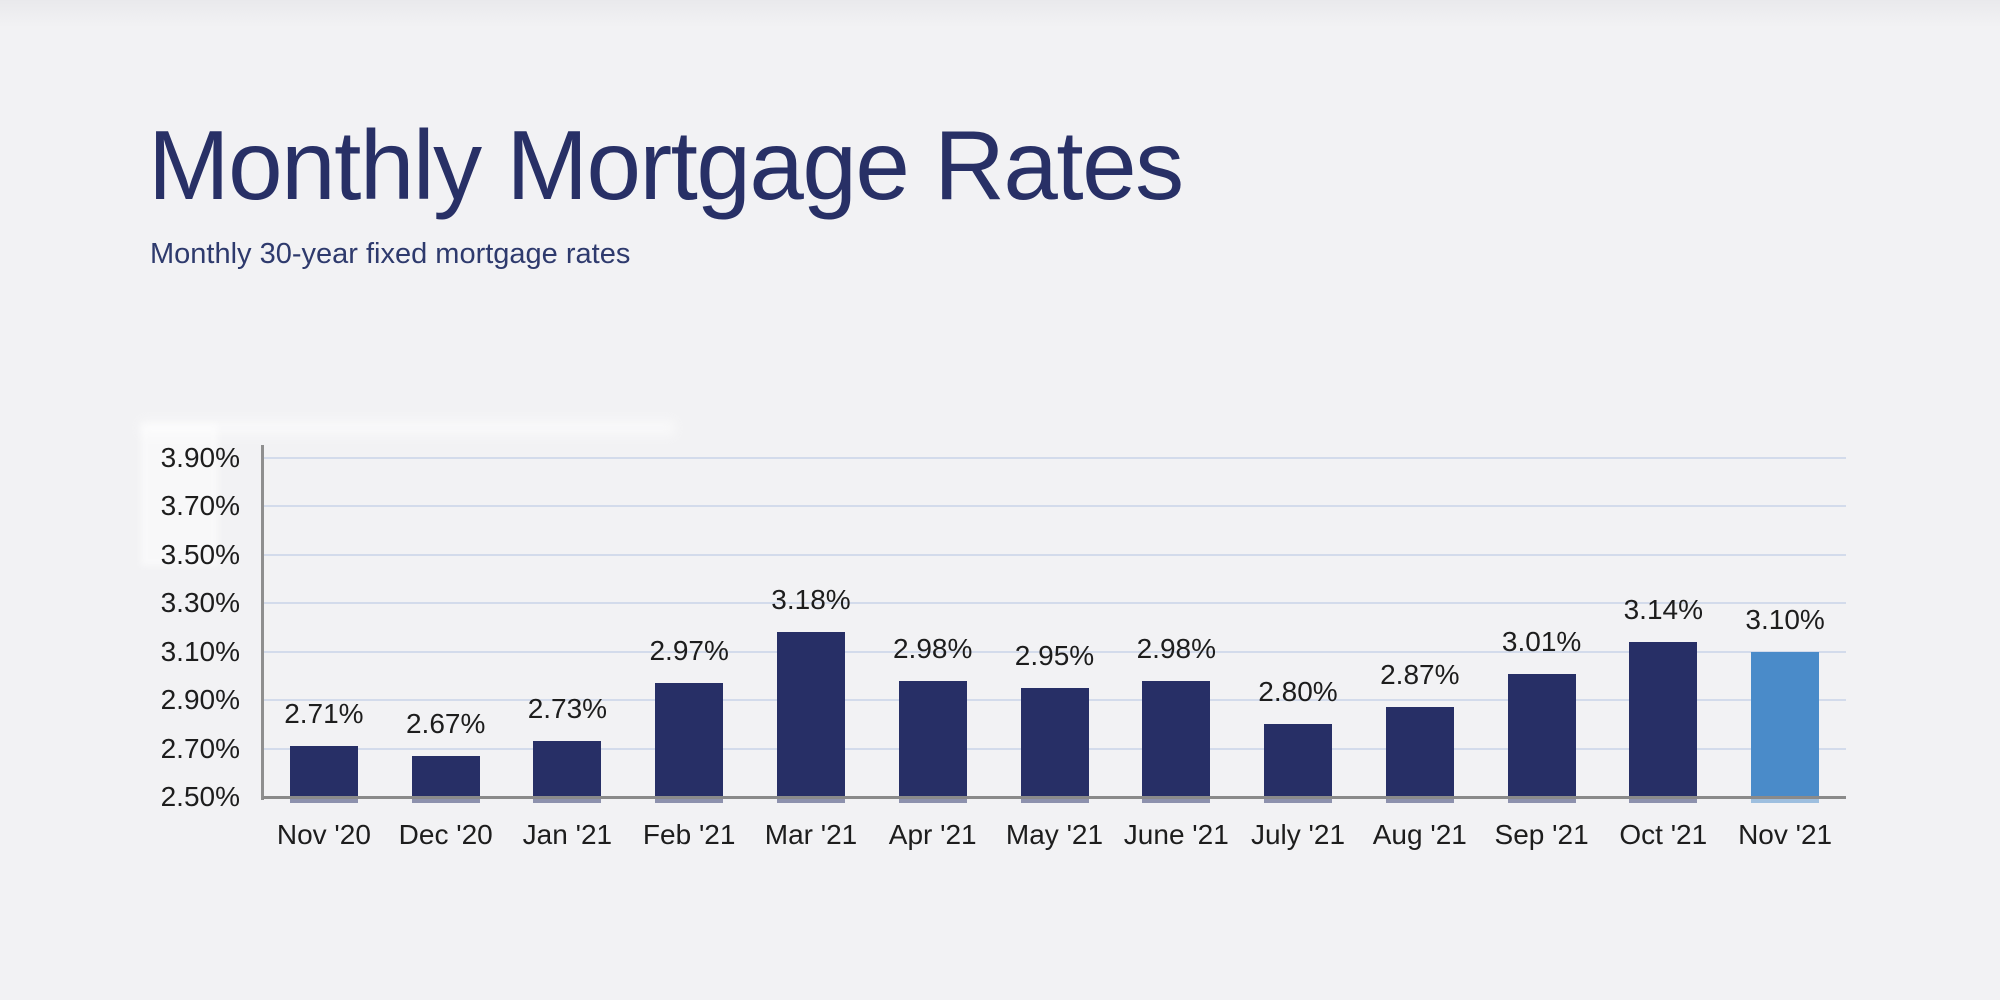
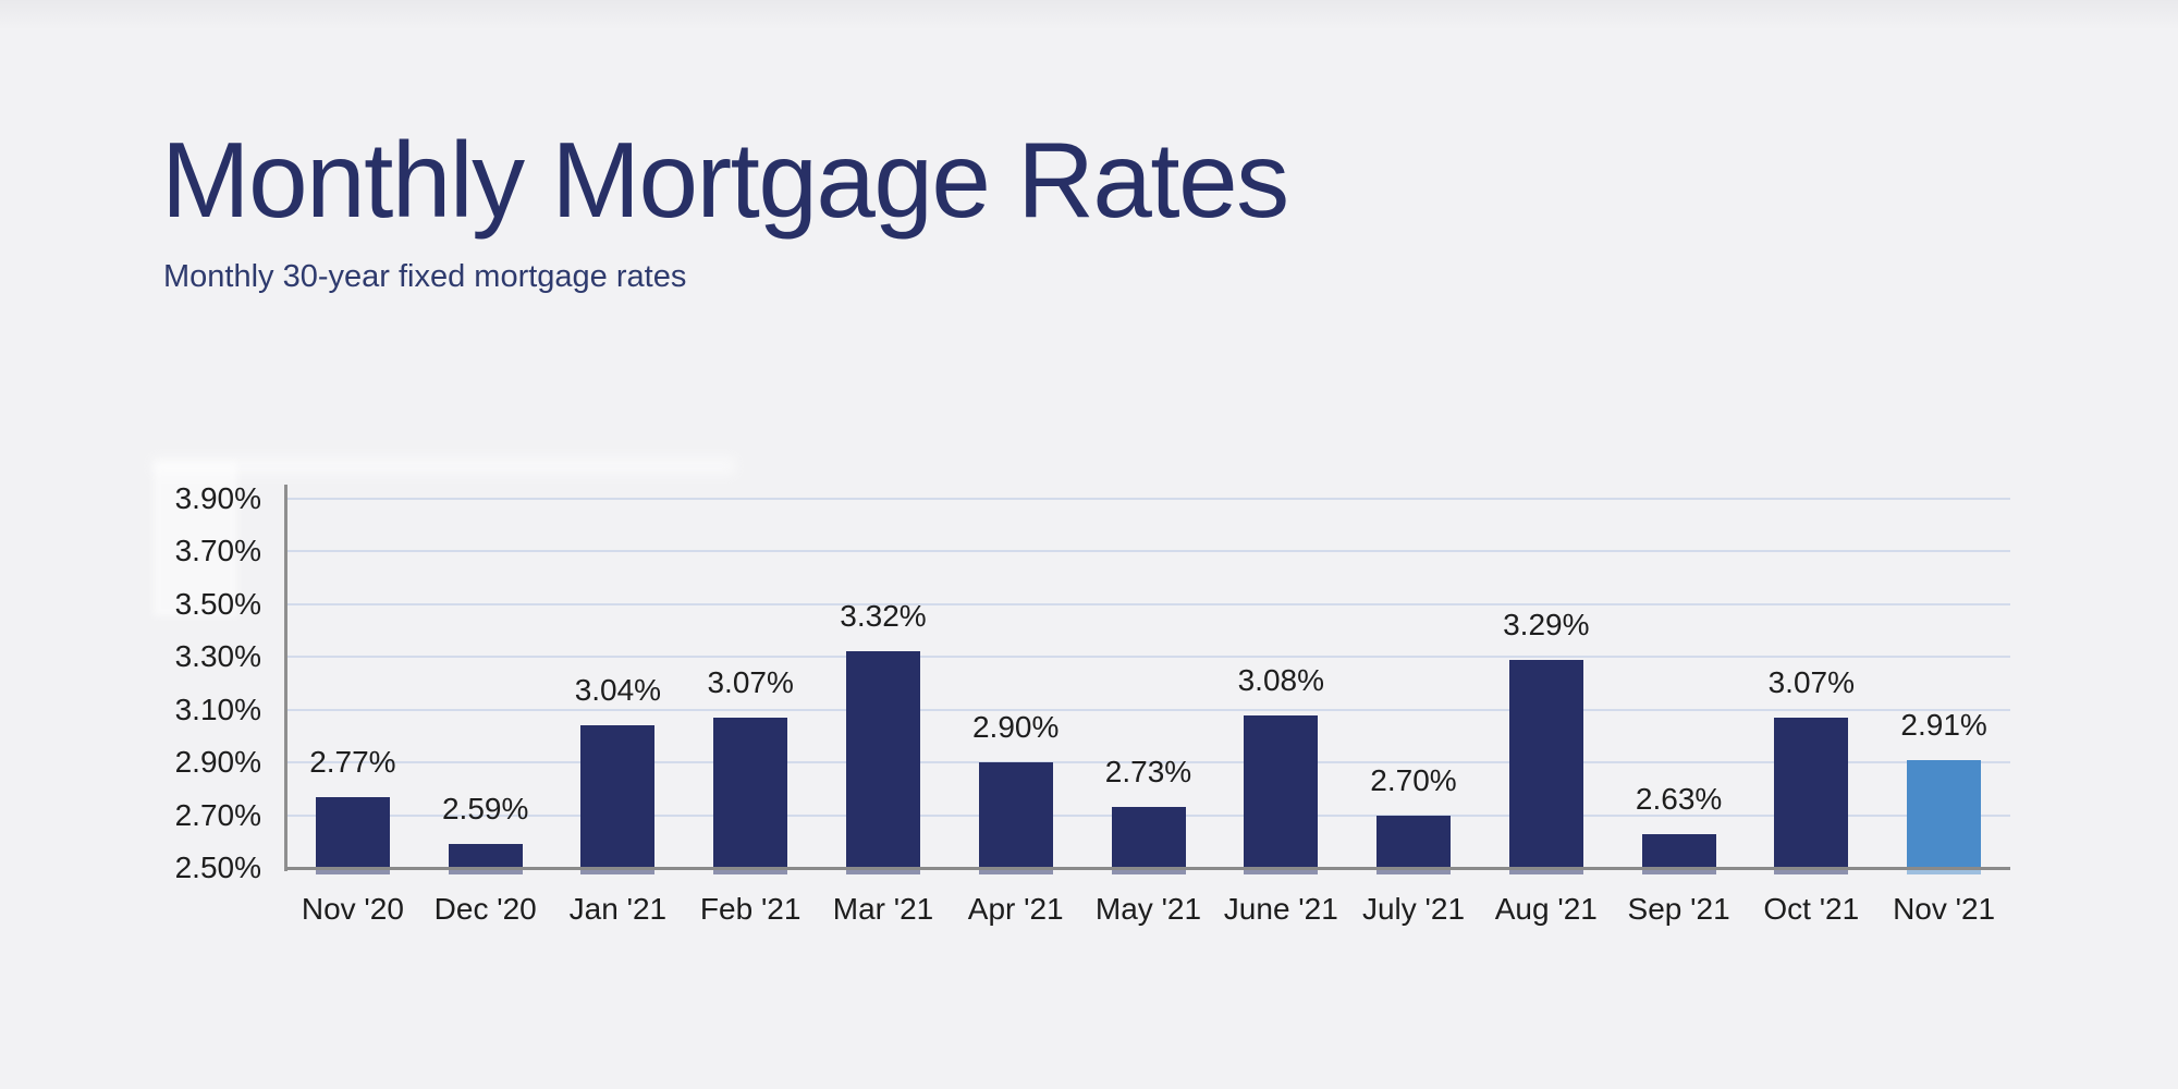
Nov '20: 2.71% -> 2.77%
Dec '20: 2.67% -> 2.59%
Jan '21: 2.73% -> 3.04%
Feb '21: 2.97% -> 3.07%
Mar '21: 3.18% -> 3.32%
Apr '21: 2.98% -> 2.90%
May '21: 2.95% -> 2.73%
June '21: 2.98% -> 3.08%
July '21: 2.80% -> 2.70%
Aug '21: 2.87% -> 3.29%
Sep '21: 3.01% -> 2.63%
Oct '21: 3.14% -> 3.07%
Nov '21: 3.10% -> 2.91%
